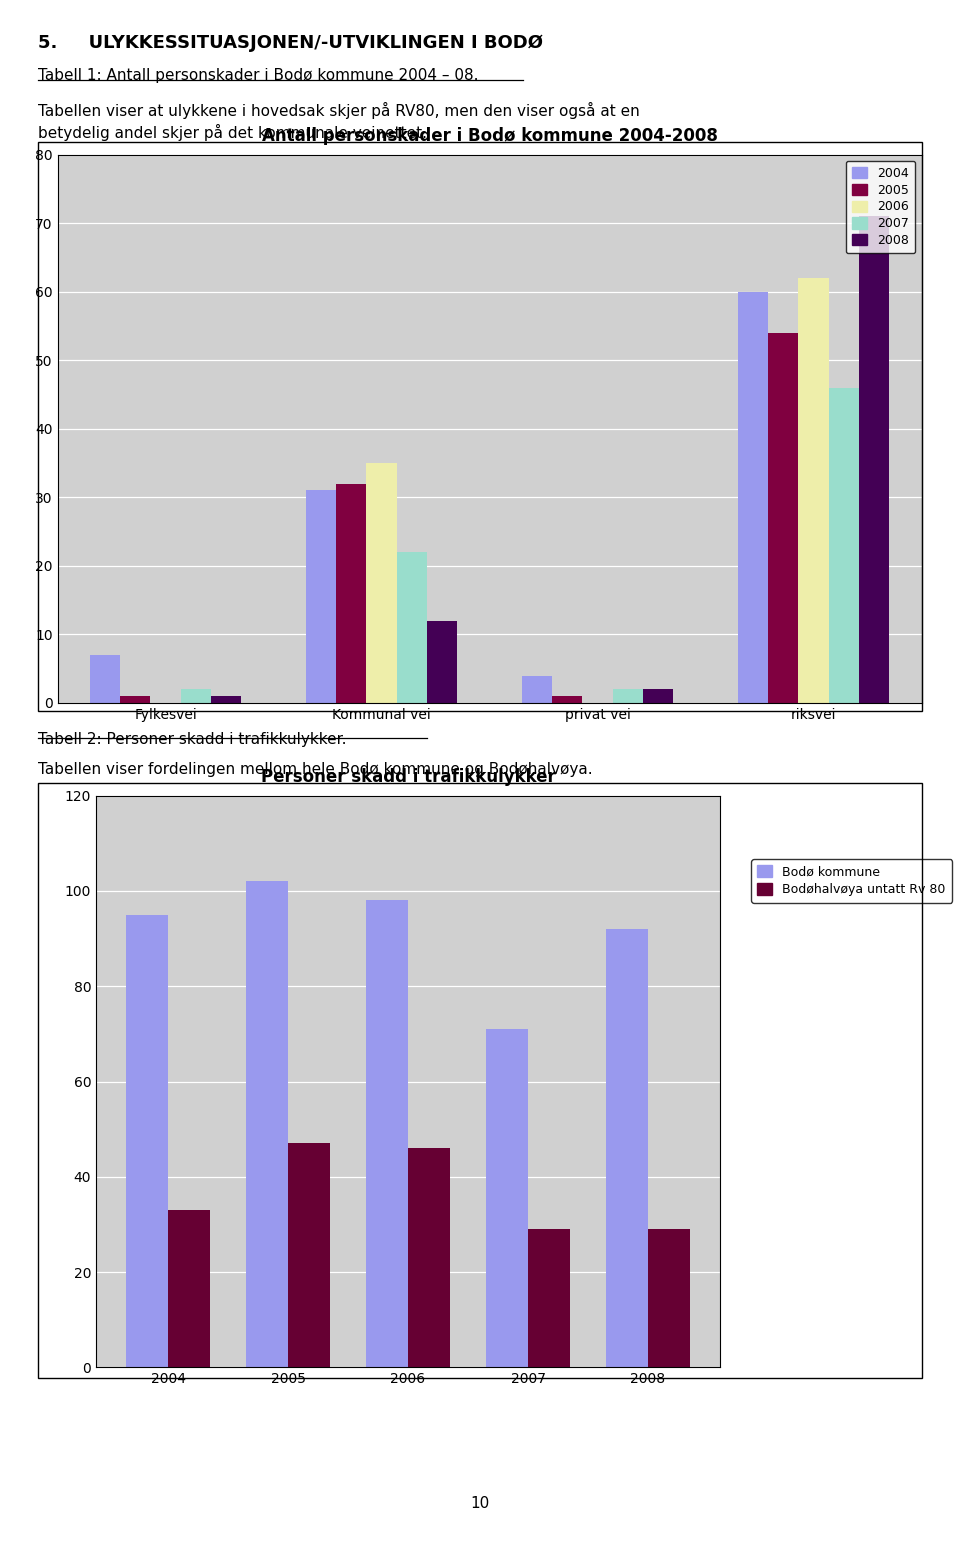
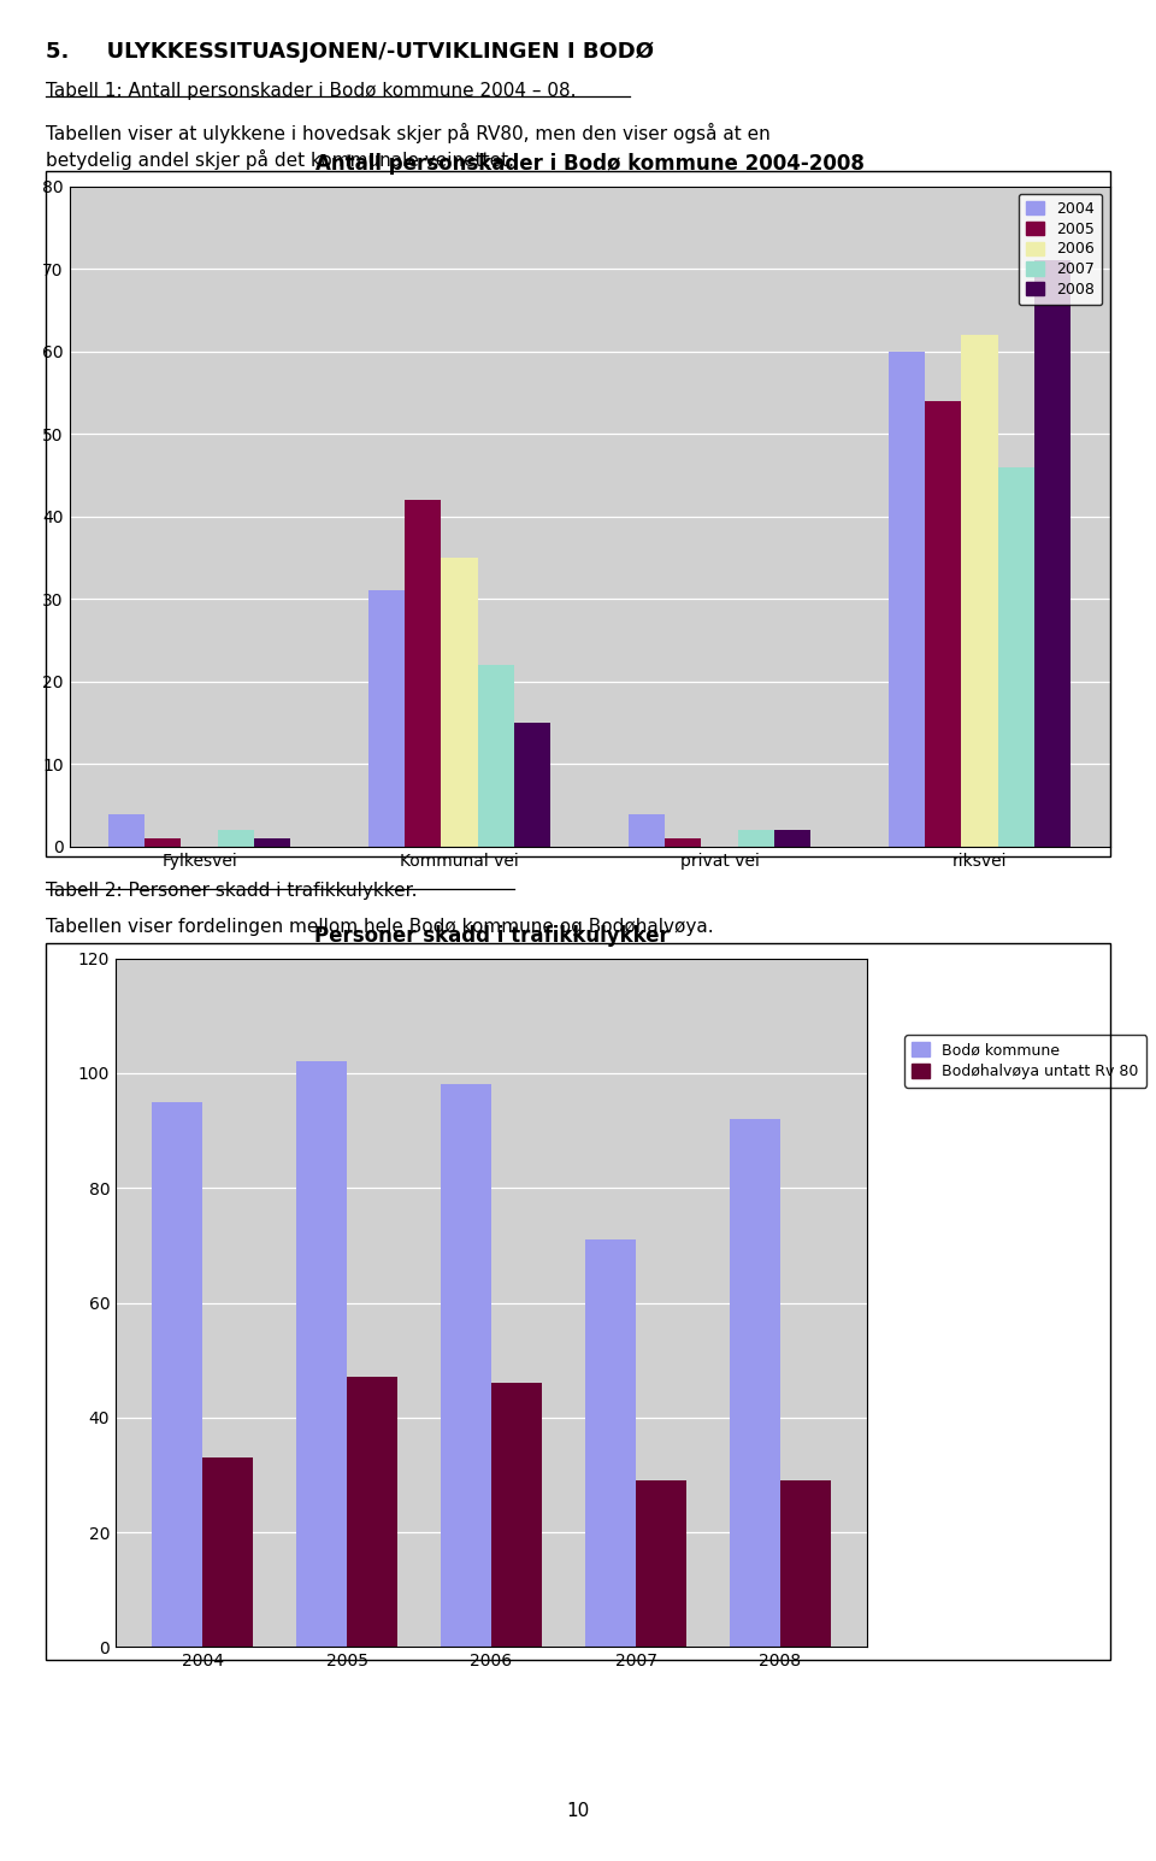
2004/Fylkesvei: 7 -> 4
2005/Kommunal vei: 32 -> 42
2008/Kommunal vei: 12 -> 15
